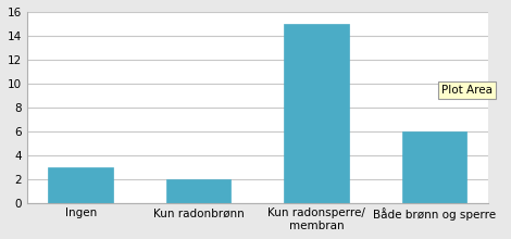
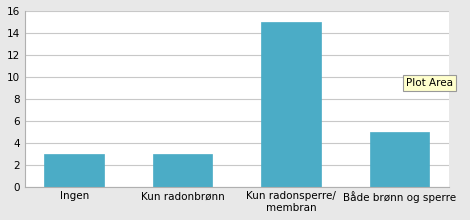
Kun radonbrønn: 2 -> 3
Både brønn og sperre: 6 -> 5
